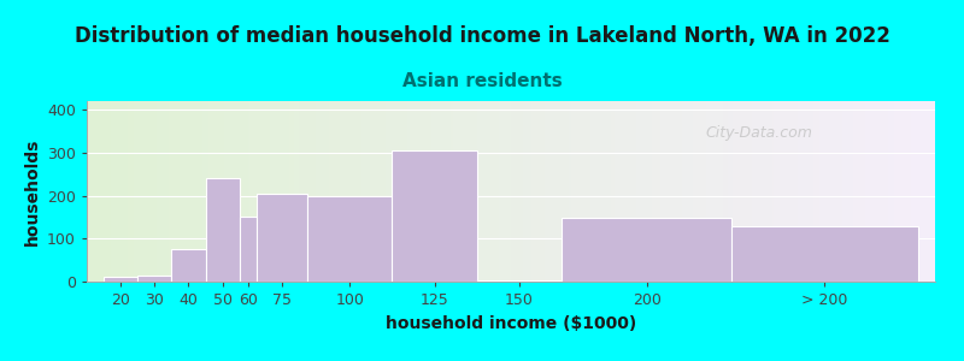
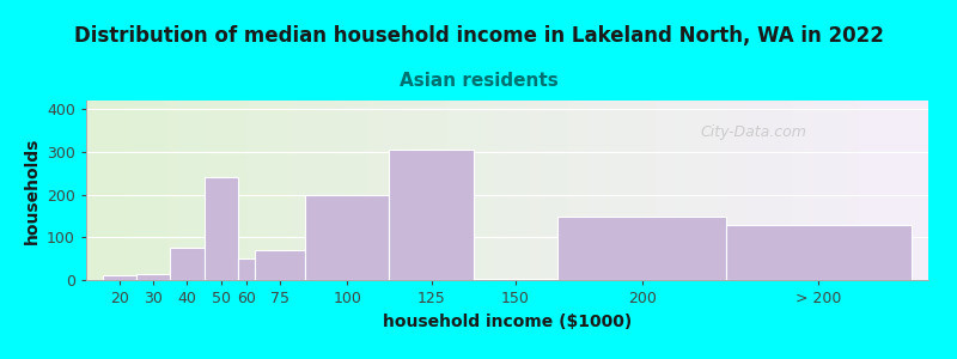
60: 150 -> 50
75: 205 -> 70
